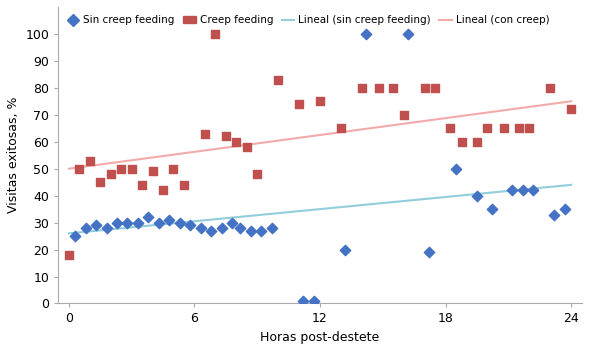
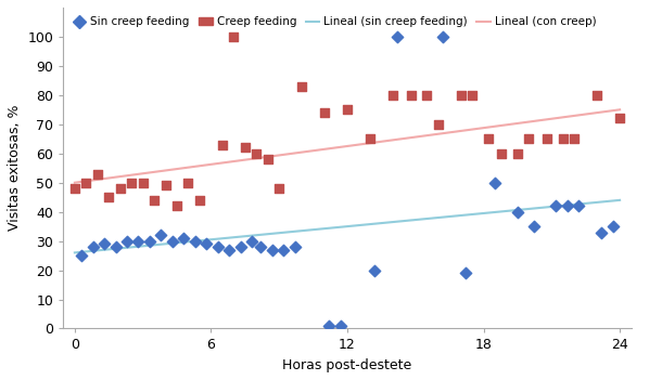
Creep feeding/0: 18 -> 48
